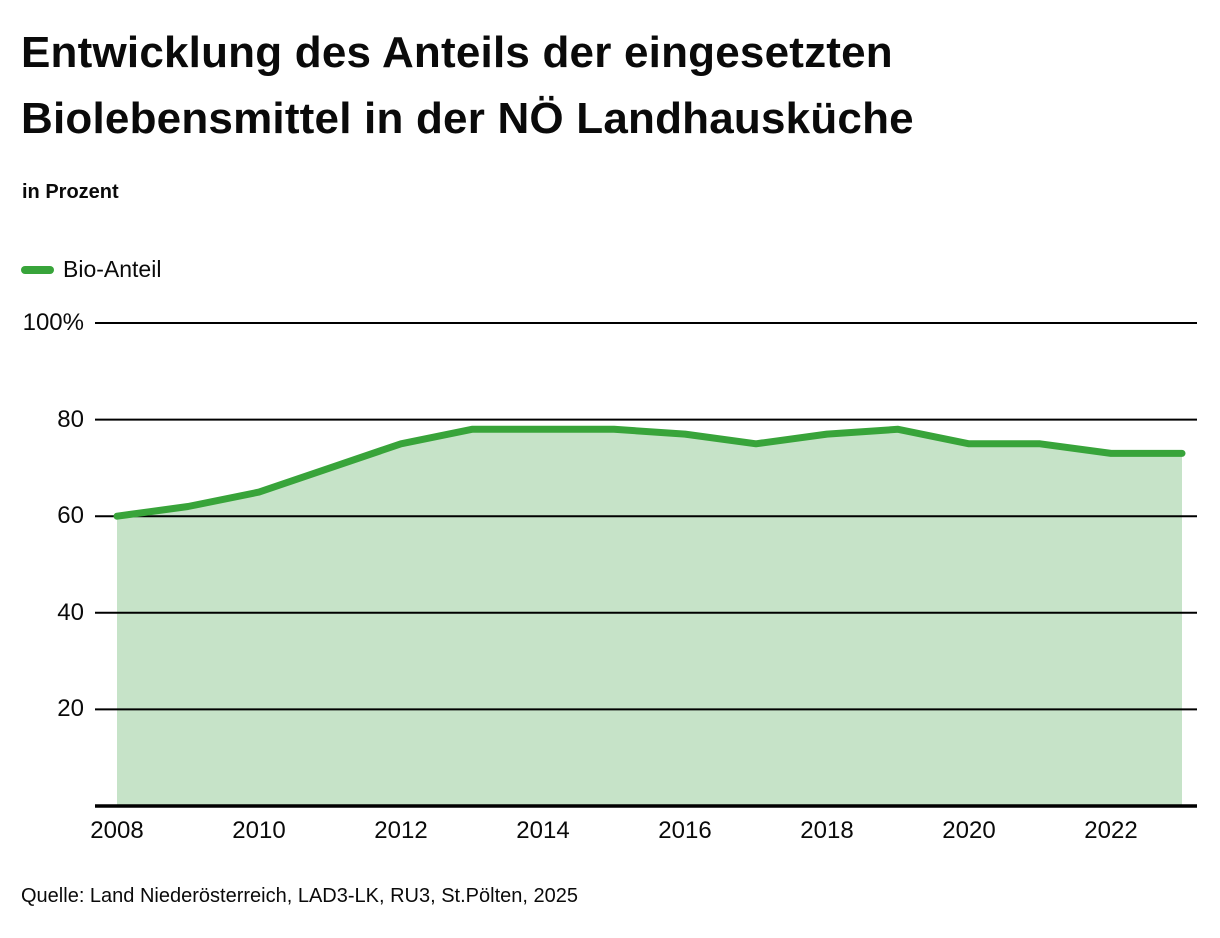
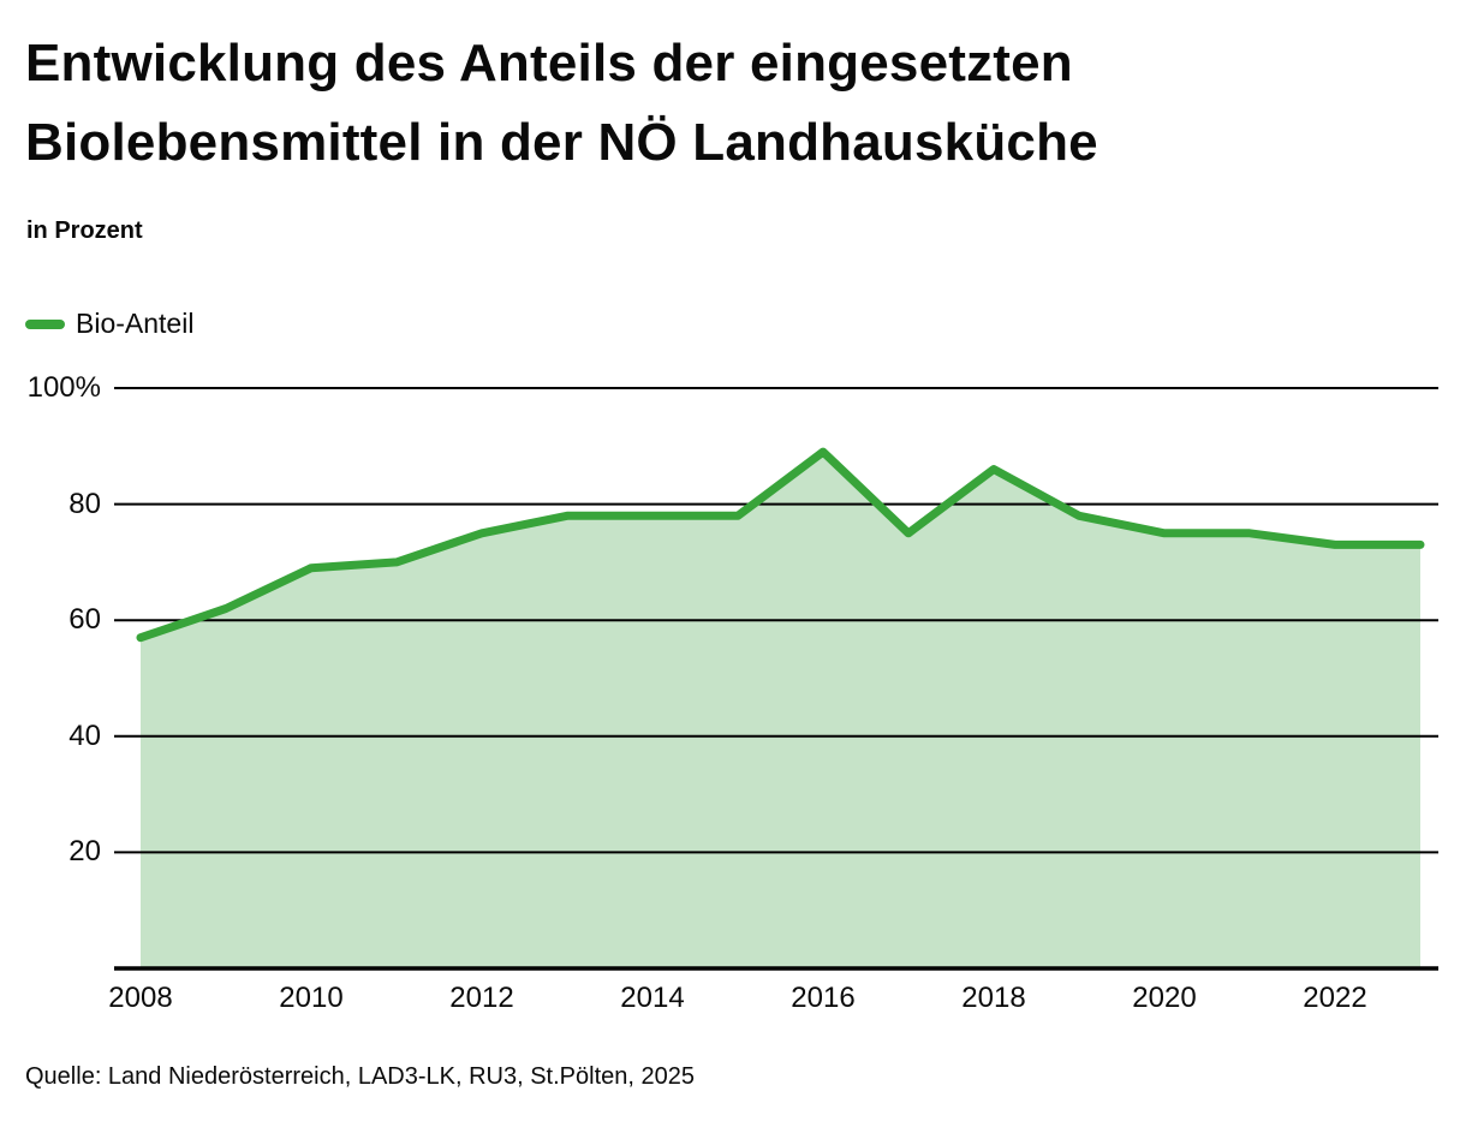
2008: 60% -> 57%
2010: 65% -> 69%
2016: 77% -> 89%
2018: 77% -> 86%
